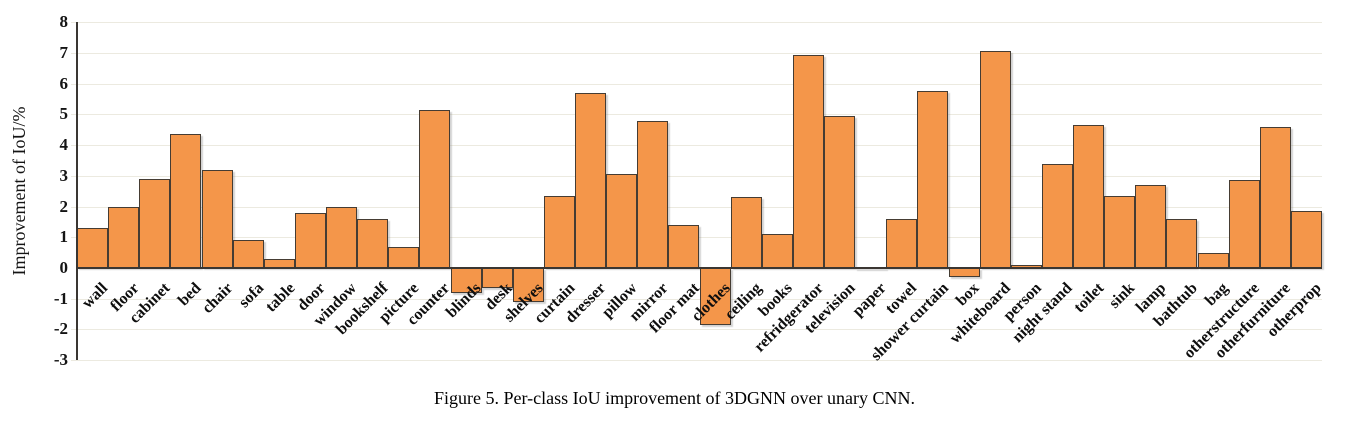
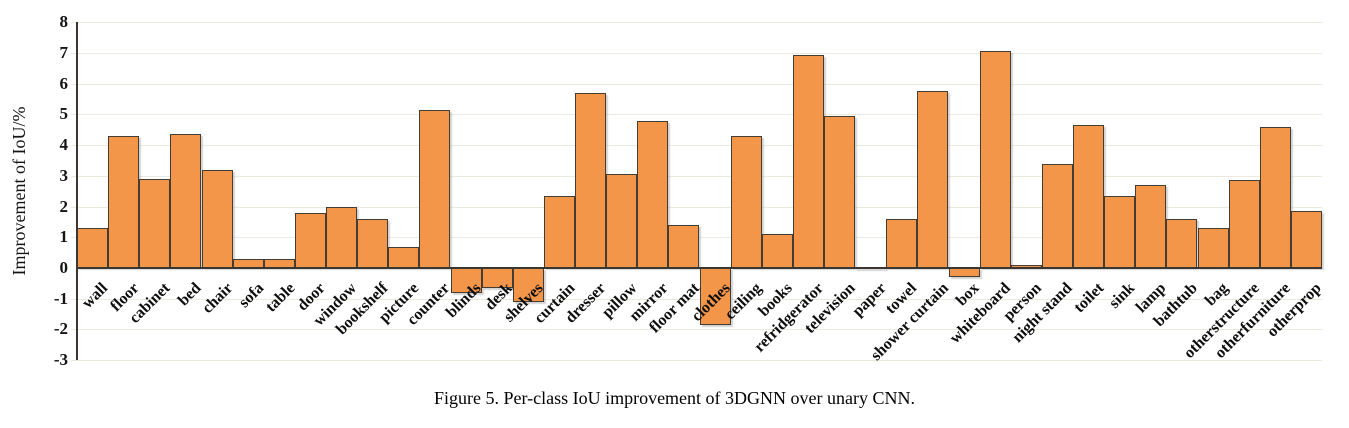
floor: 2.0 -> 4.3
sofa: 0.9 -> 0.3
ceiling: 2.3 -> 4.3
bag: 0.5 -> 1.3
